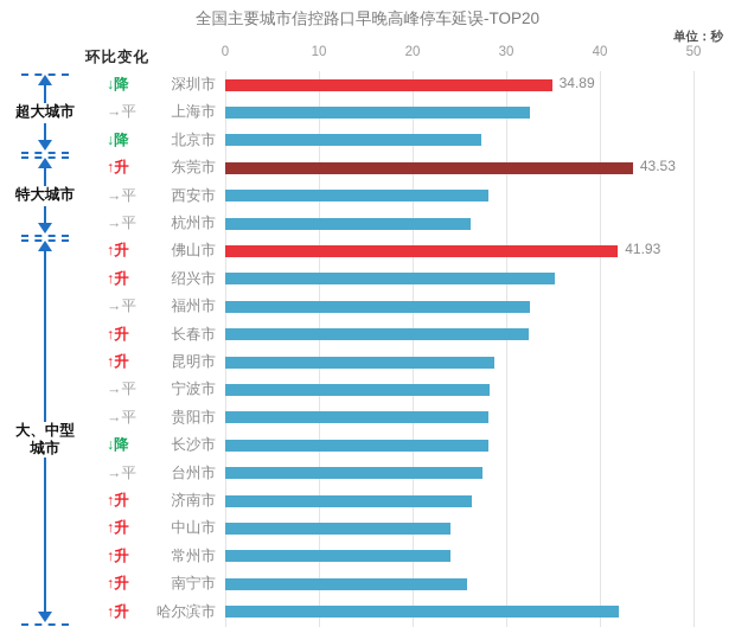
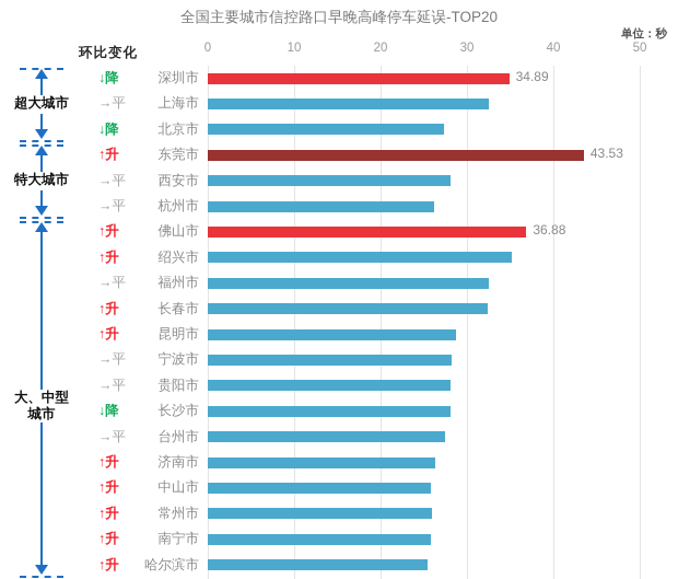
佛山市: 41.93 -> 36.88
中山市: 24 -> 26
常州市: 24 -> 26
哈尔滨市: 42 -> 25
